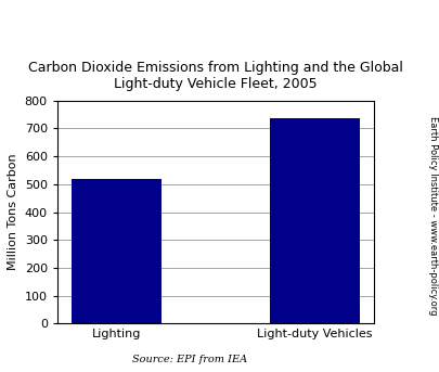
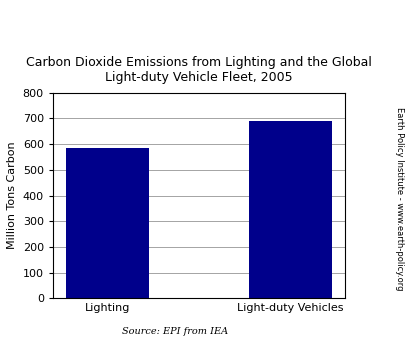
Lighting: 518 -> 585
Light-duty Vehicles: 735 -> 690
